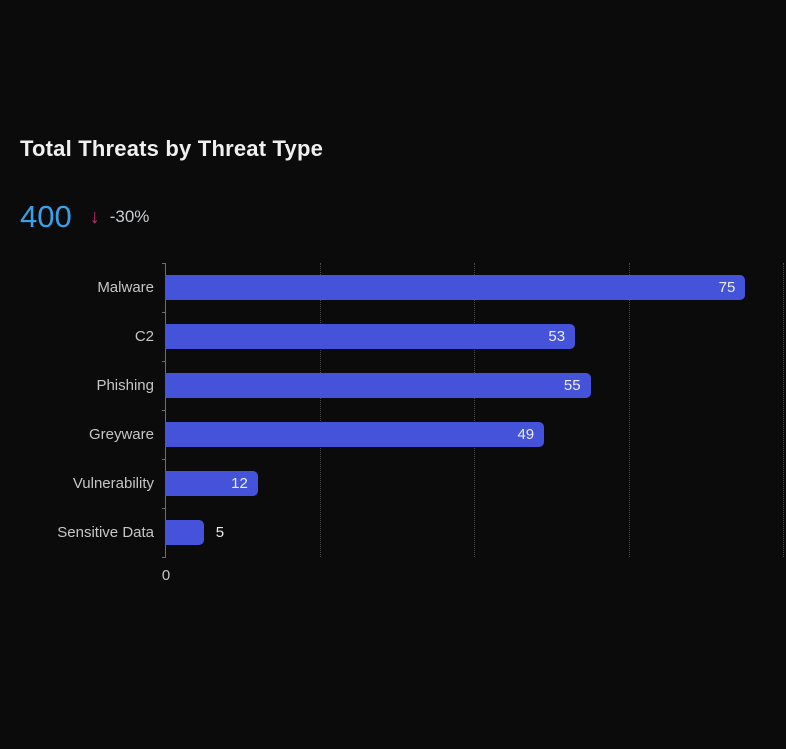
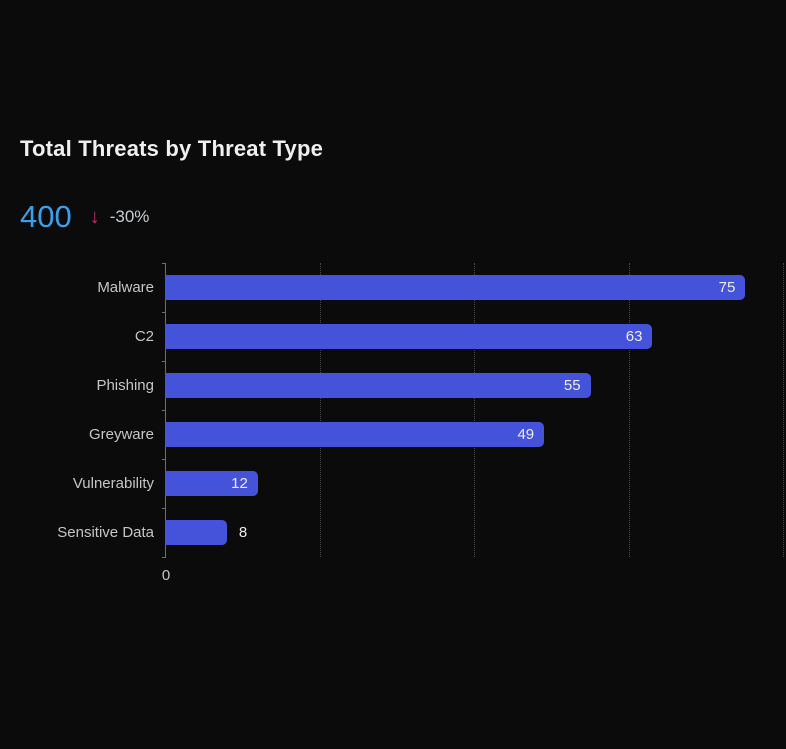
C2: 53 -> 63
Sensitive Data: 5 -> 8
